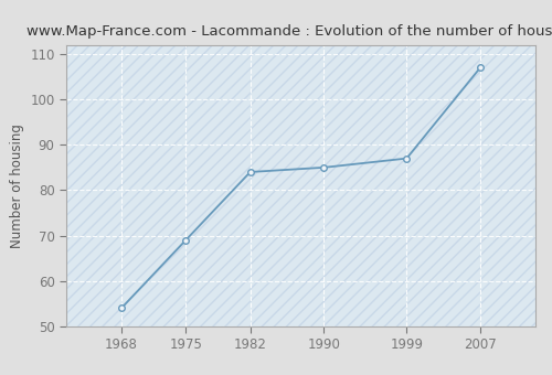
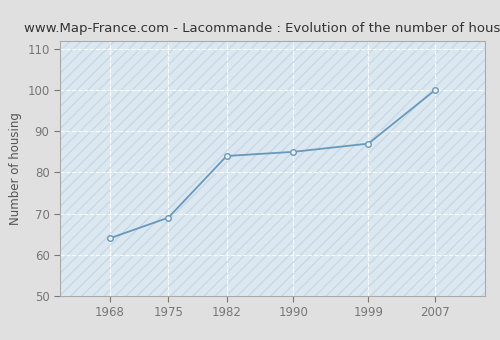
1968: 54 -> 64
2007: 107 -> 100
